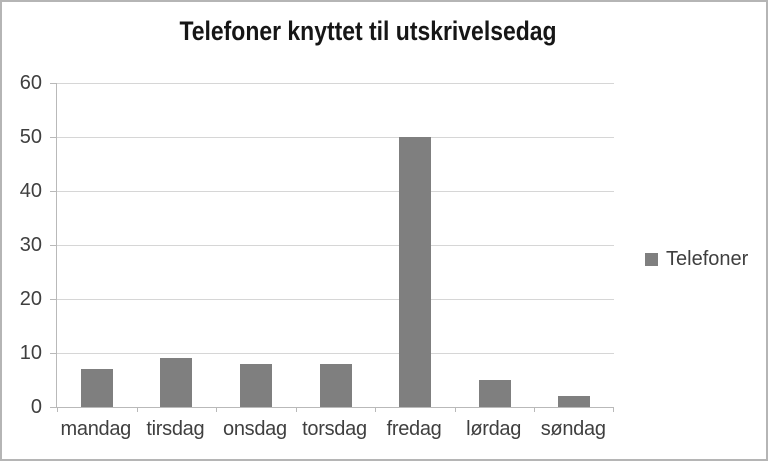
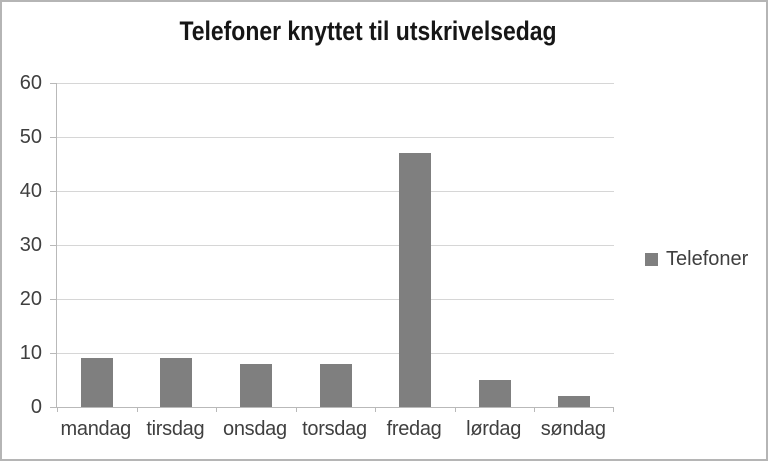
mandag: 7 -> 9
fredag: 50 -> 47
